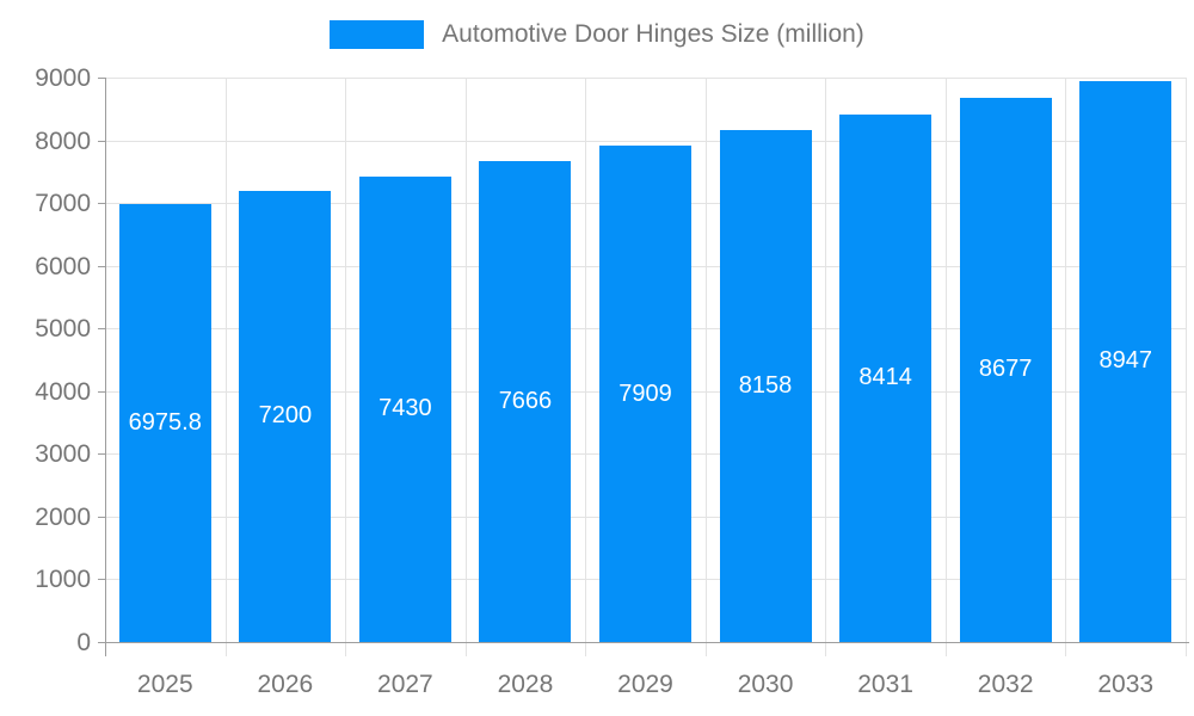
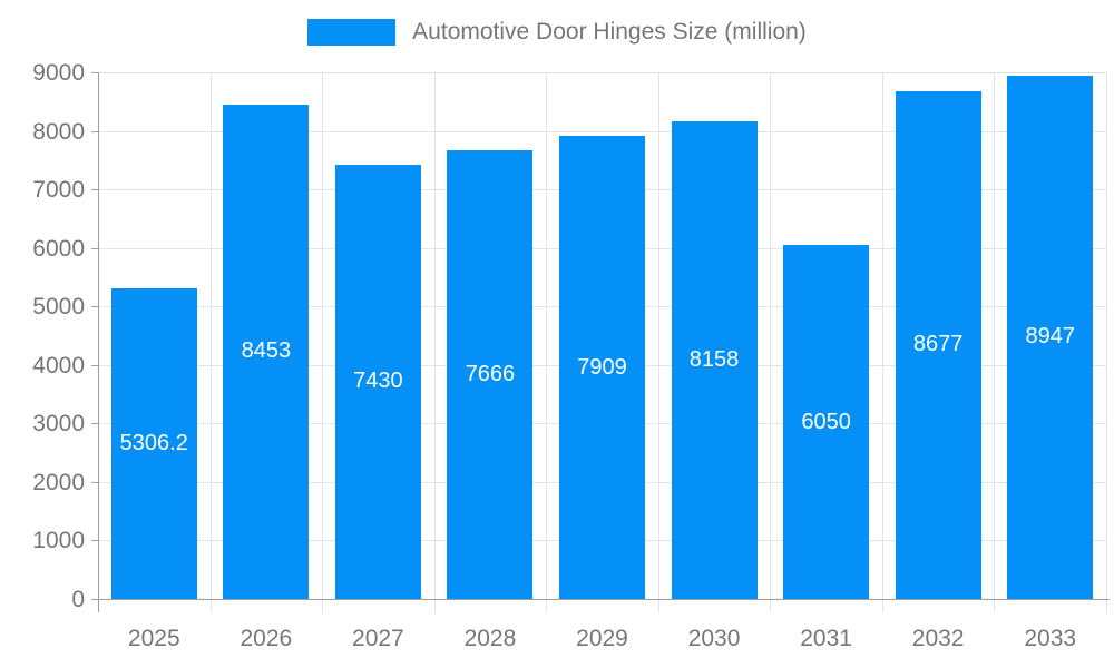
2025: 6975.8 -> 5306.2
2026: 7200 -> 8453
2031: 8414 -> 6050
